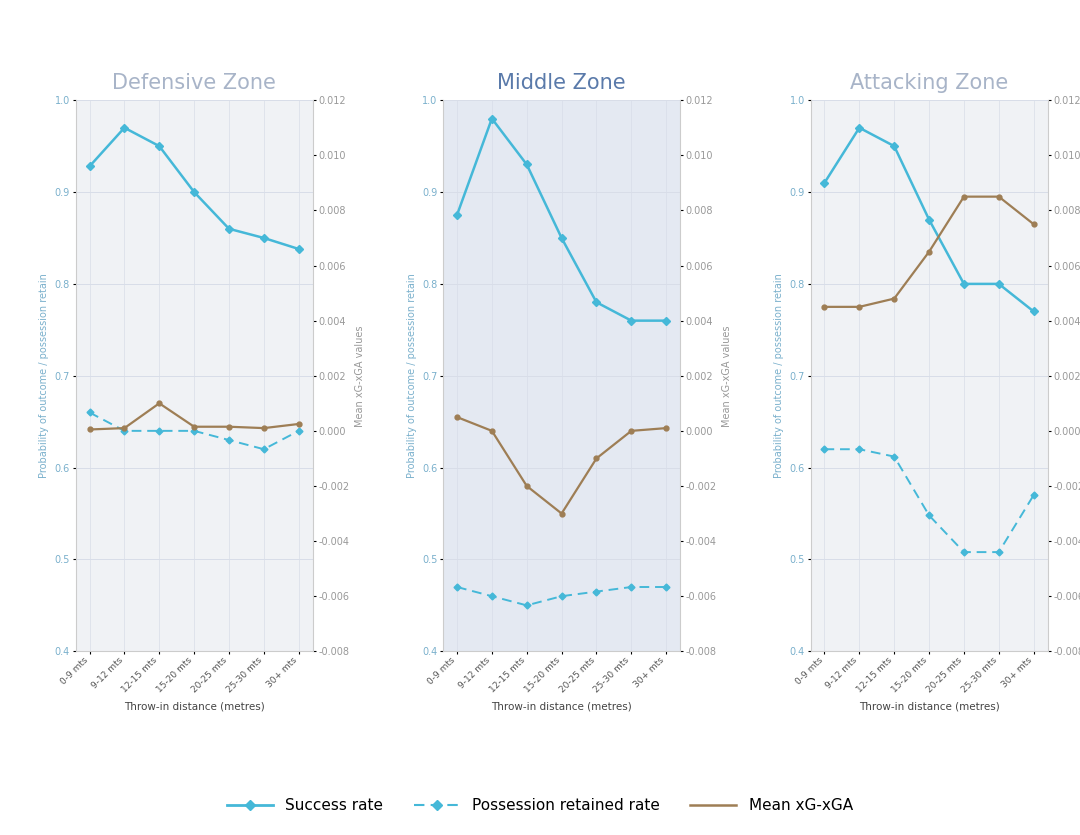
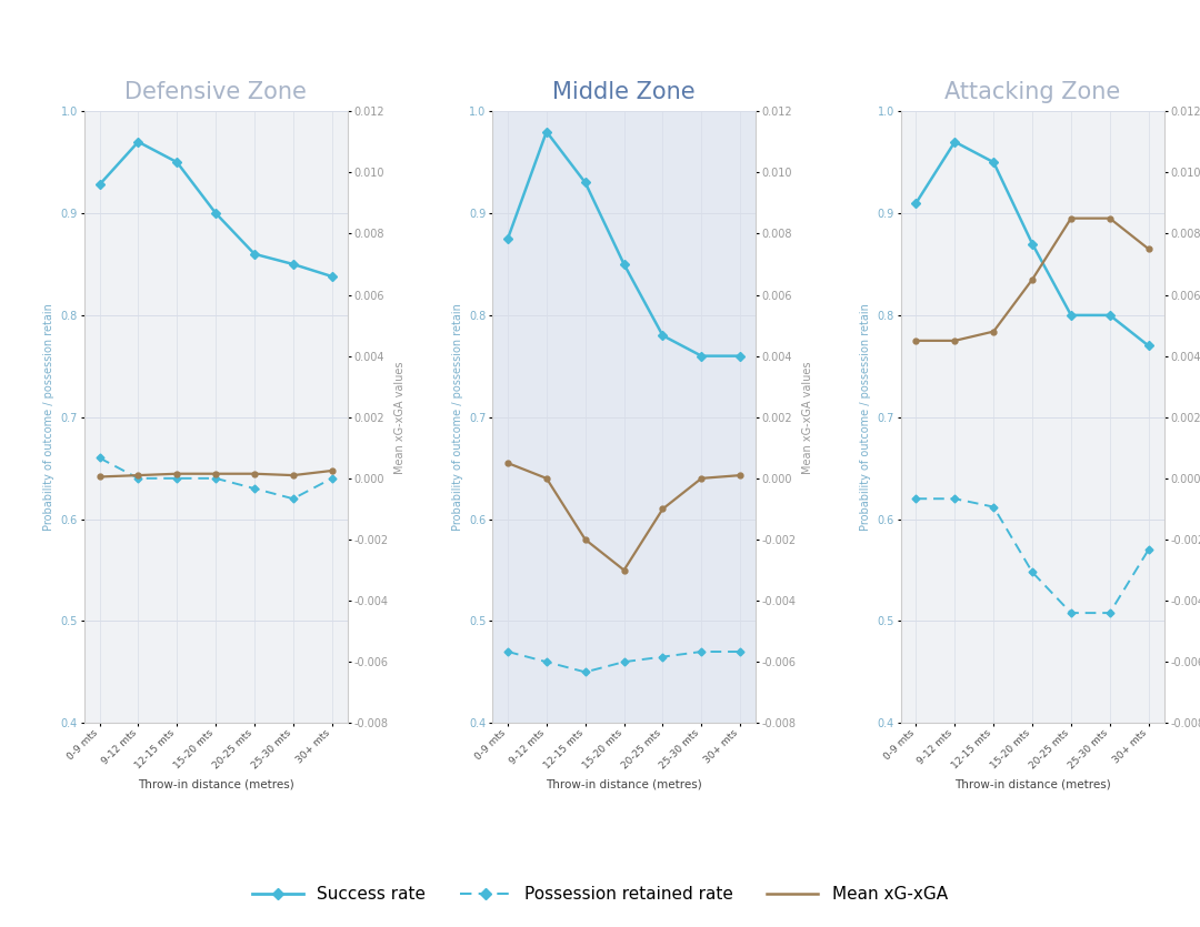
Defensive Zone/Mean xG-xGA/12-15 mts: 0.00100 -> 0.00015
